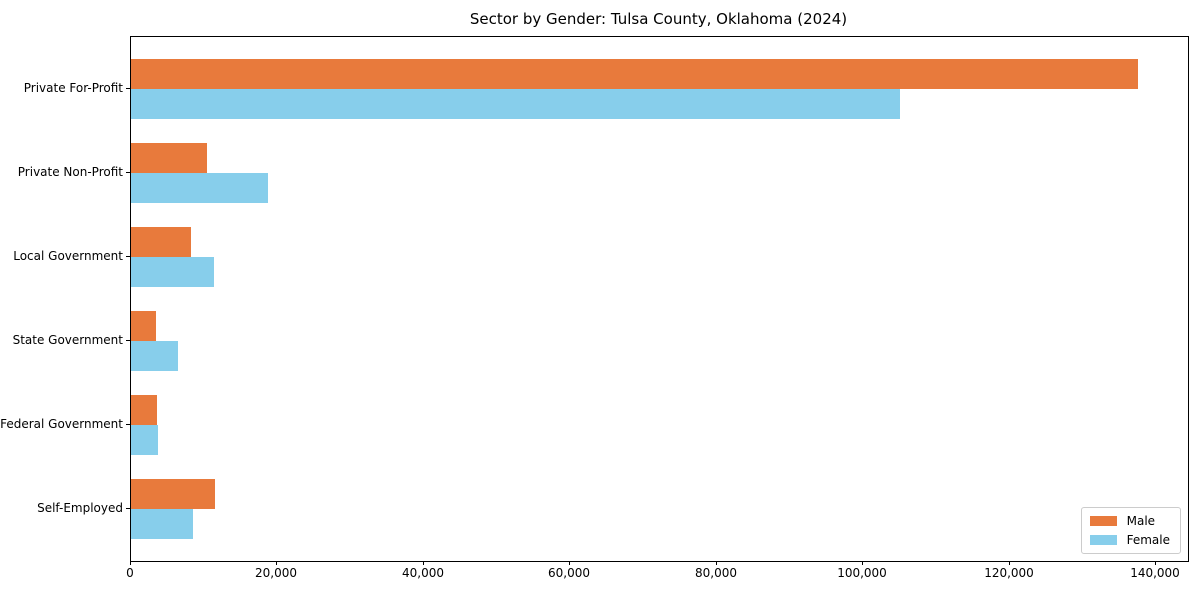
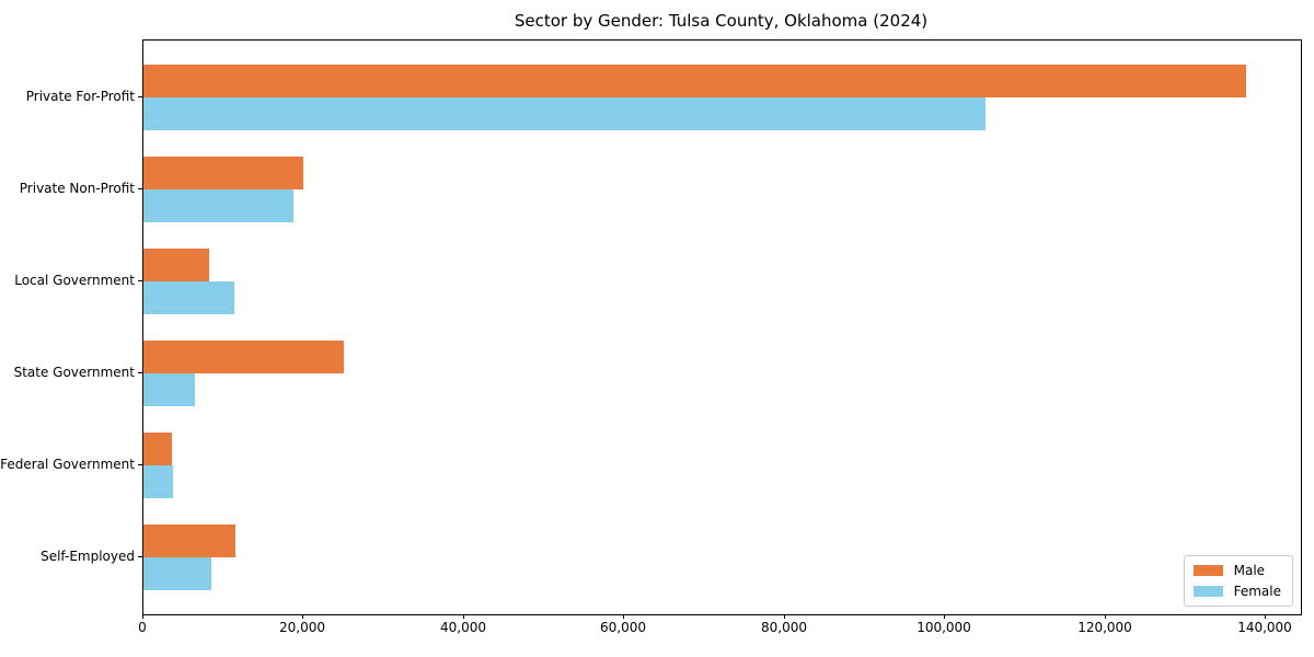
Male/Private Non-Profit: 10000 -> 20000
Male/State Government: 3000 -> 25000
